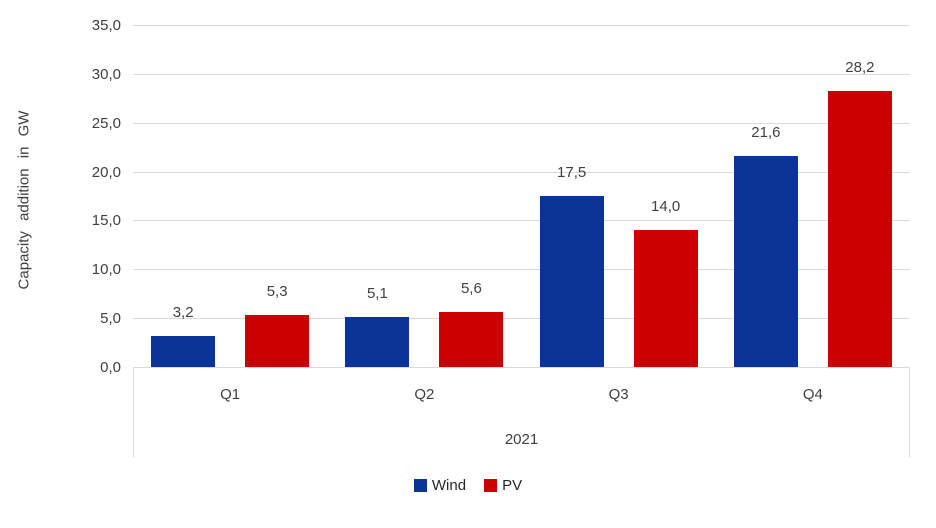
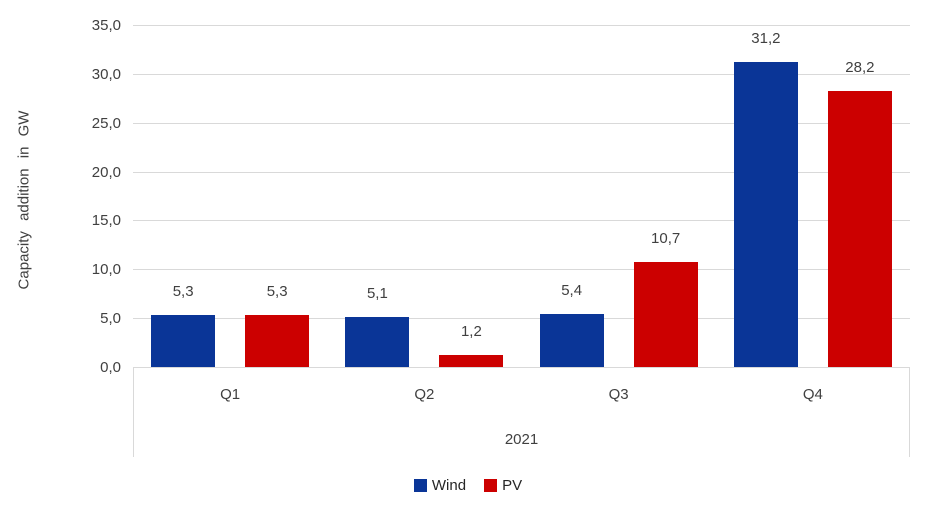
Wind/Q1: 3,2 -> 5,3
PV/Q2: 5,6 -> 1,2
Wind/Q3: 17,5 -> 5,4
PV/Q3: 14,0 -> 10,7
Wind/Q4: 21,6 -> 31,2
